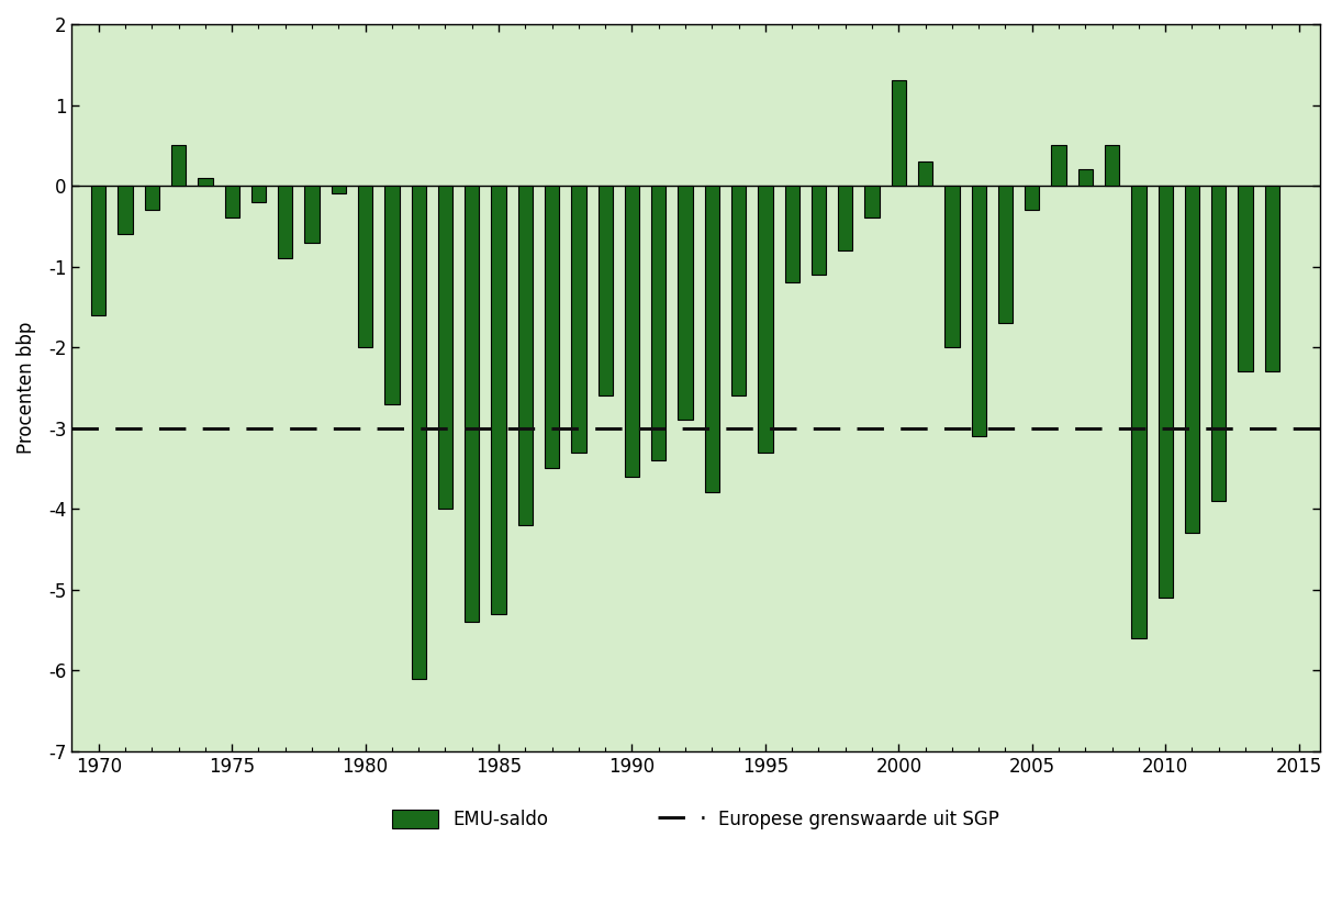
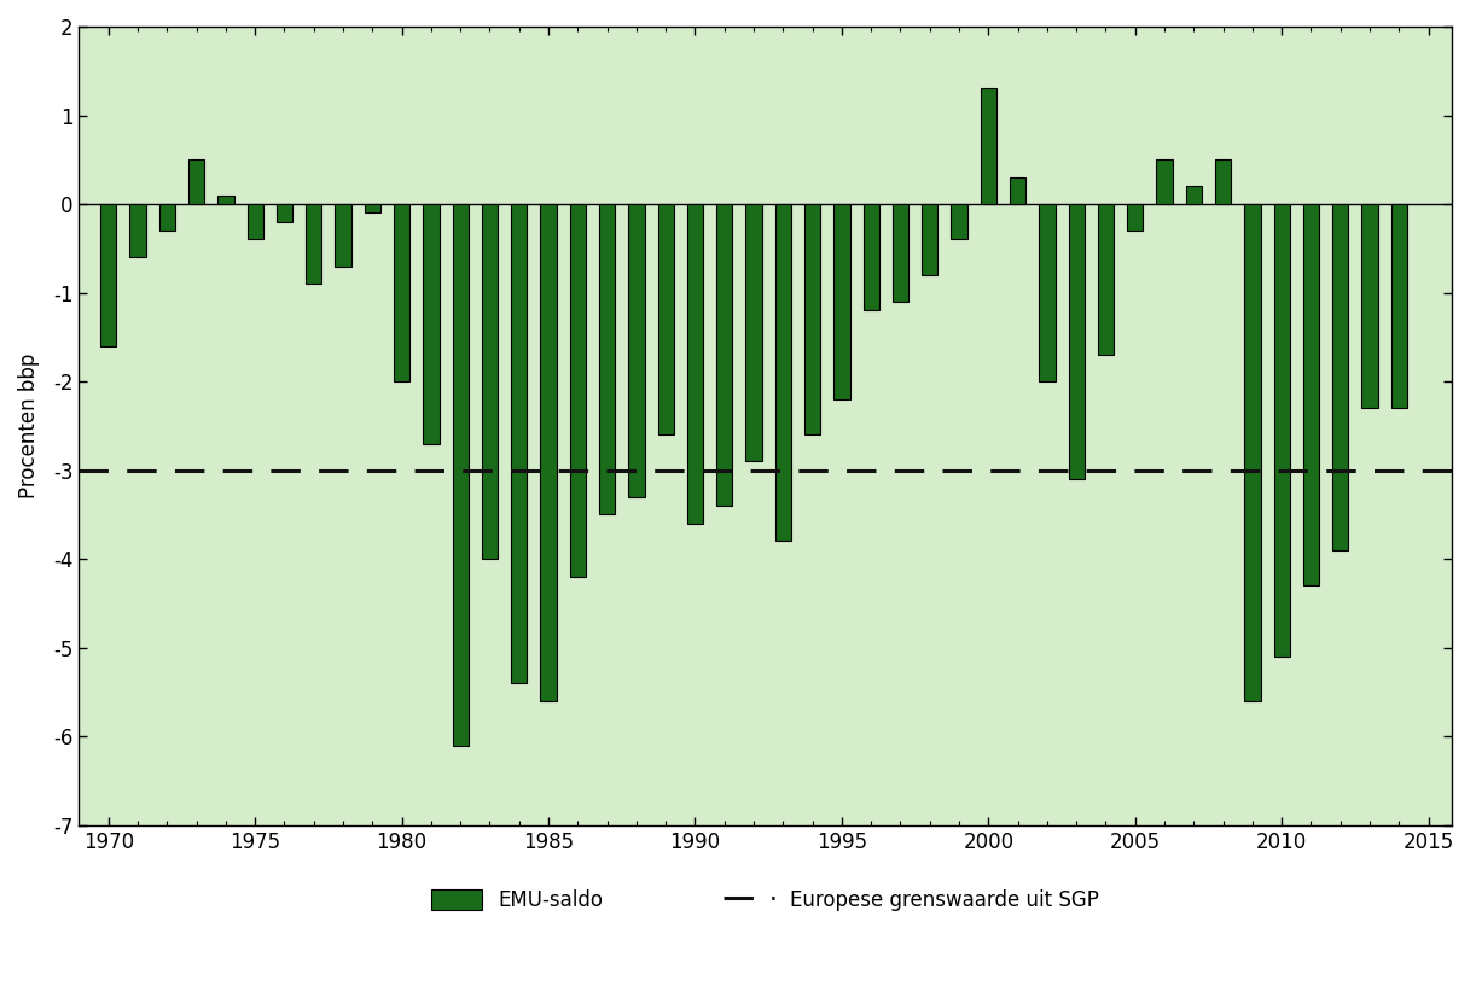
1985: -5.3 -> -5.6
1995: -3.3 -> -2.2
